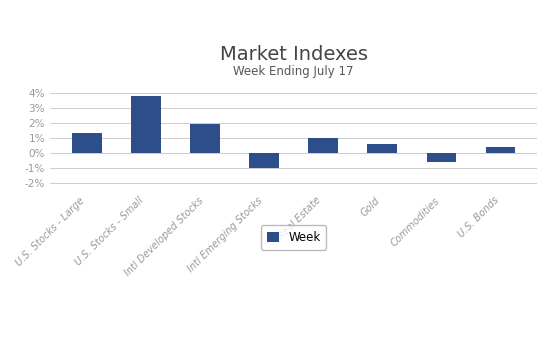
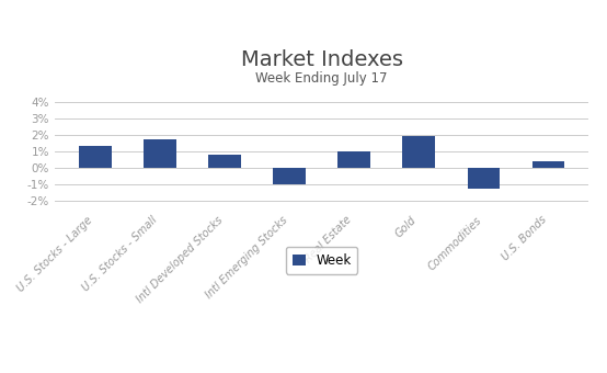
U.S. Stocks - Small: 3.8% -> 1.7%
Intl Developed Stocks: 1.9% -> 0.8%
Gold: 0.6% -> 1.9%
Commodities: -0.6% -> -1.3%
